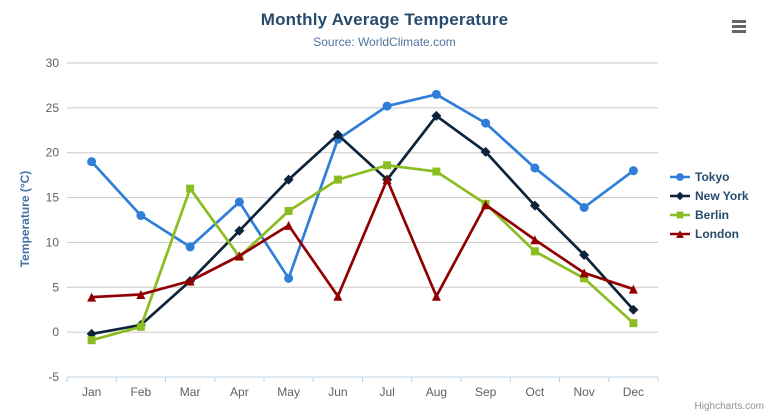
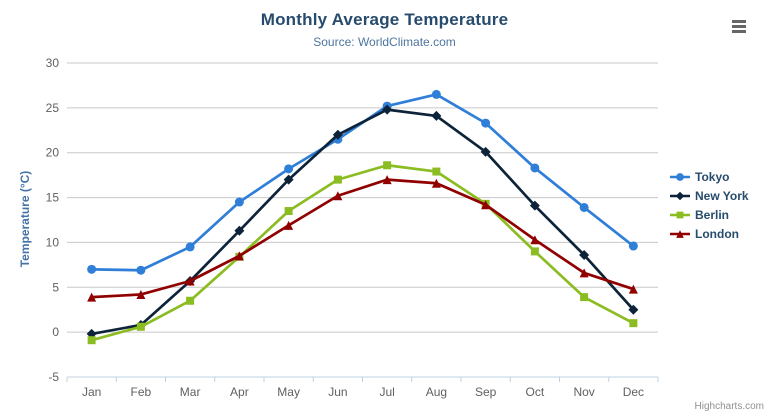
Tokyo/Jan: 19 -> 7
Tokyo/Feb: 13 -> 7
Berlin/Mar: 16 -> 4
Tokyo/May: 6 -> 18
London/Jun: 4 -> 15
New York/Jul: 17 -> 25
London/Aug: 4 -> 17
Berlin/Nov: 6 -> 4
Tokyo/Dec: 18 -> 10
